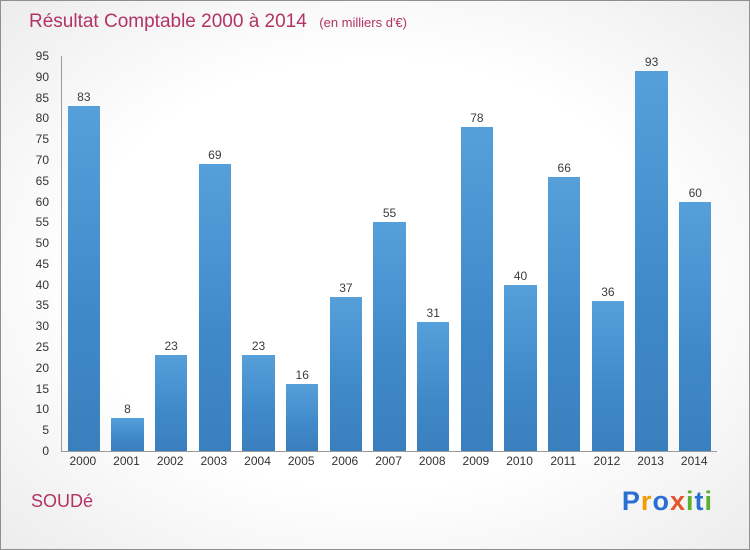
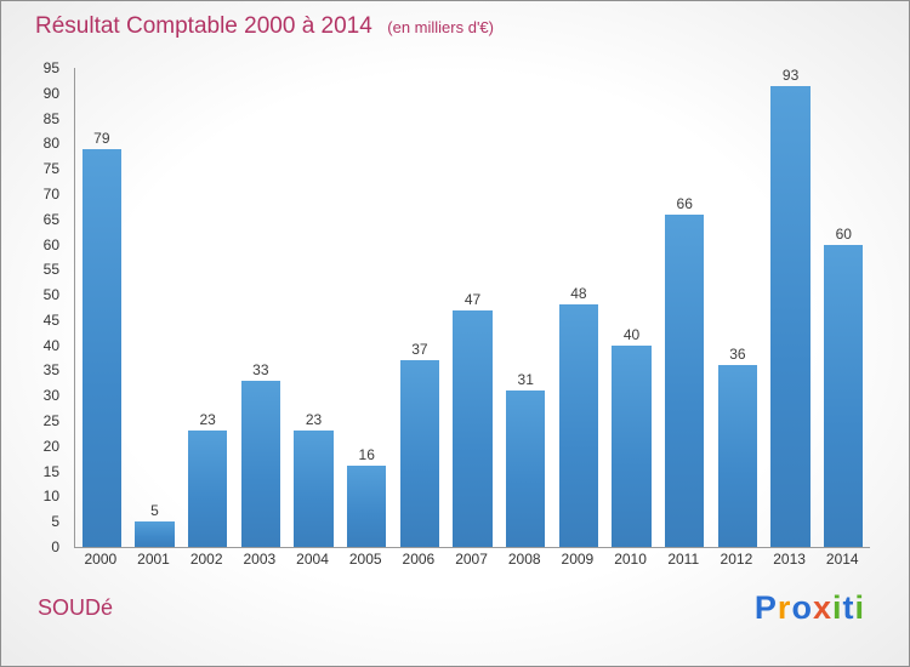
2000: 83 -> 79
2001: 8 -> 5
2003: 69 -> 33
2007: 55 -> 47
2009: 78 -> 48
